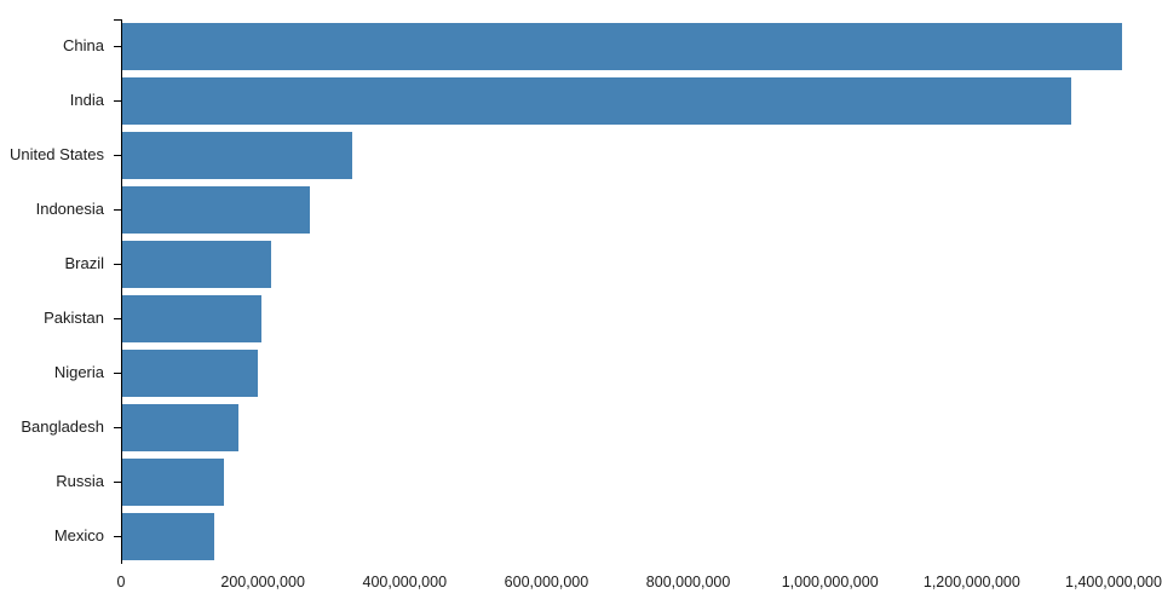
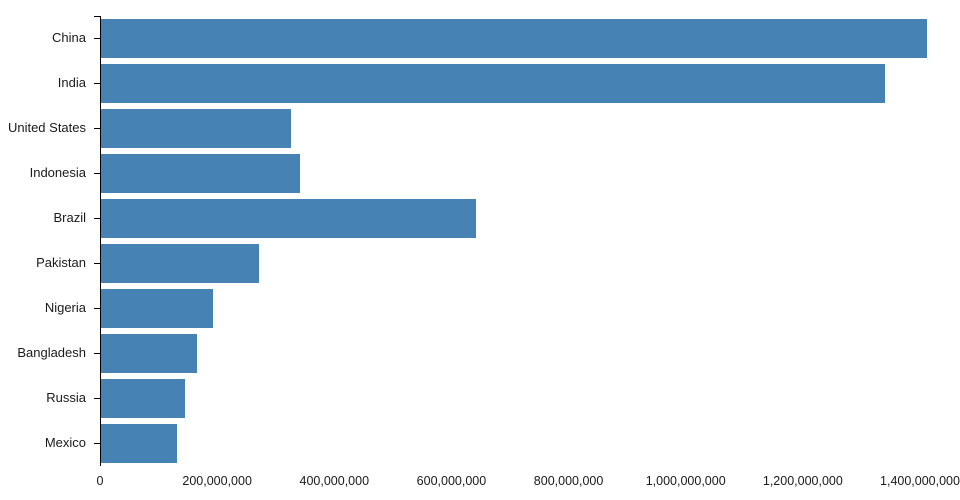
Indonesia: 260000000 -> 340000000
Brazil: 210000000 -> 640000000
Pakistan: 200000000 -> 270000000
